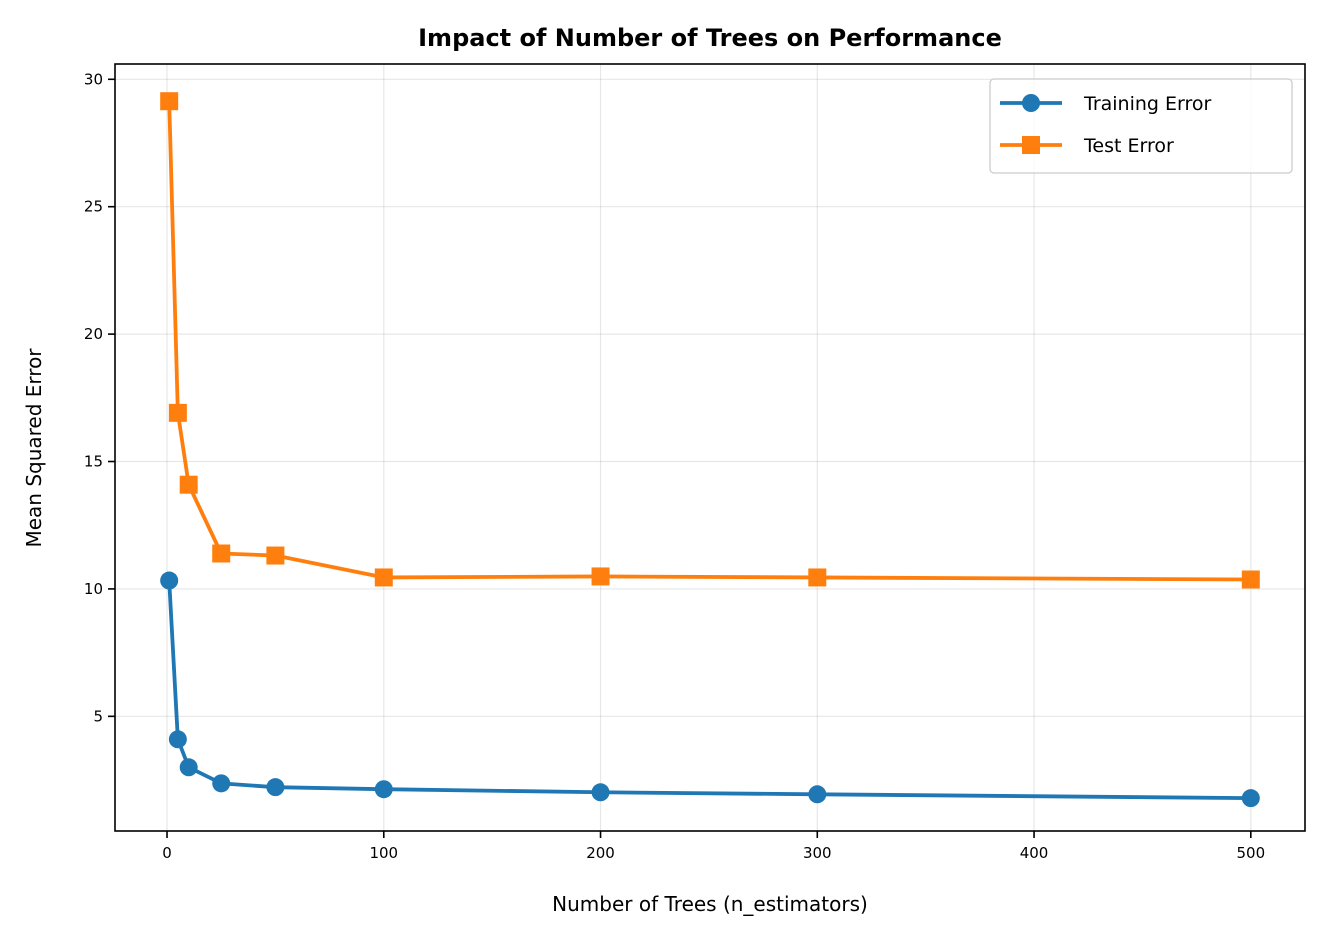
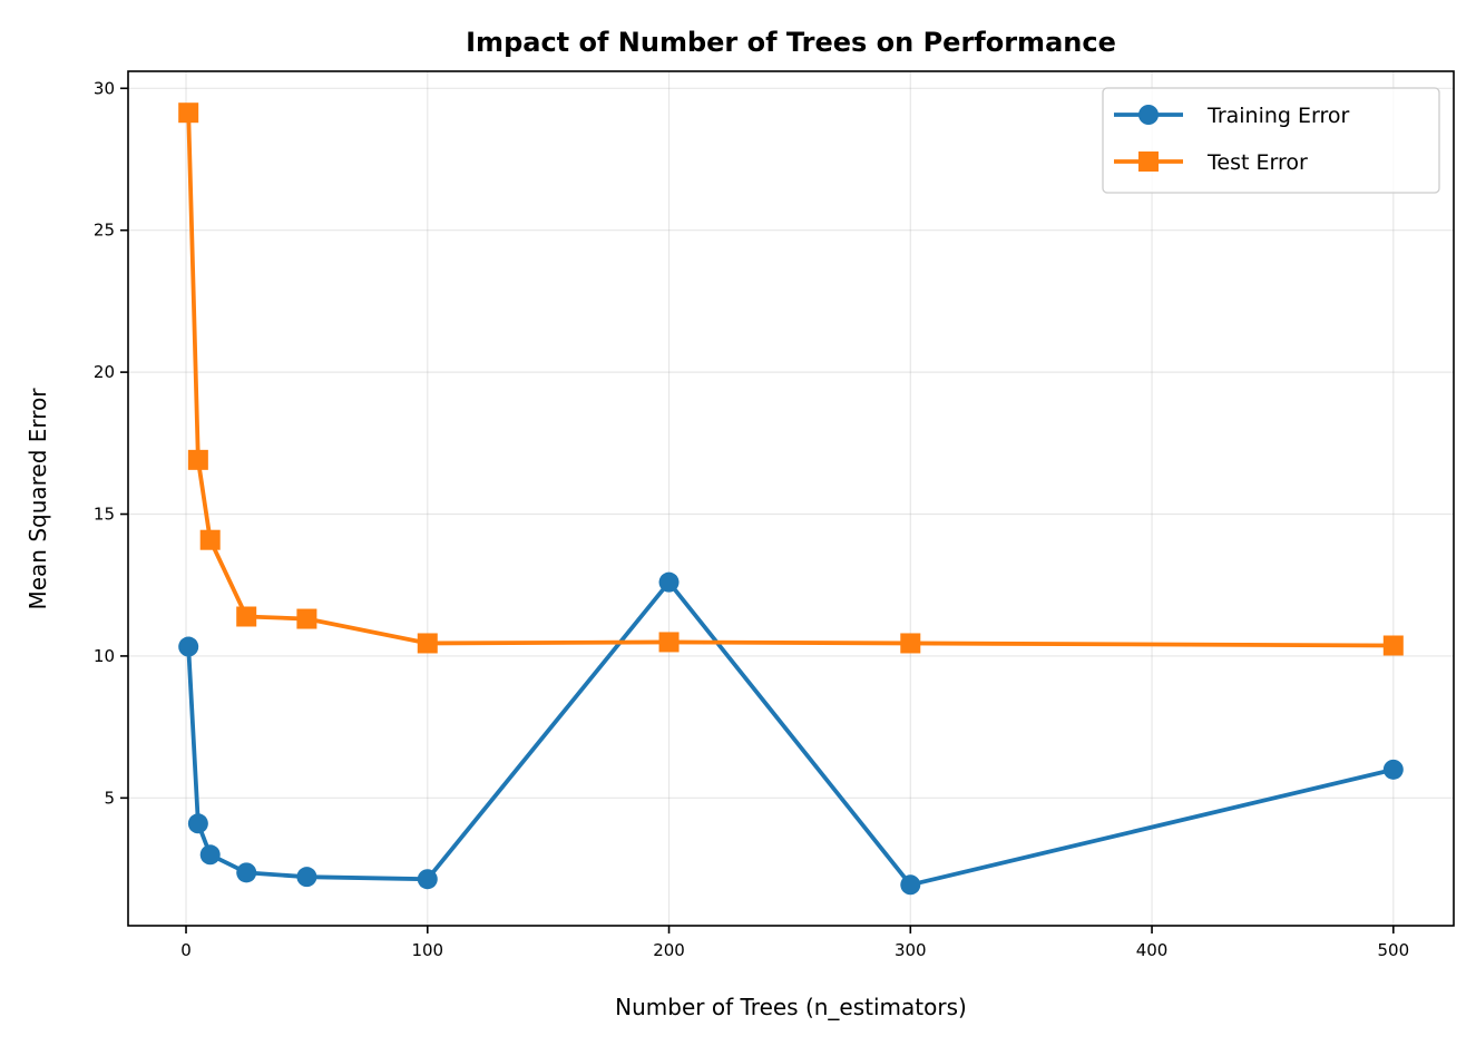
Training Error/200: 2.0 -> 12.6
Training Error/500: 1.8 -> 6.0
